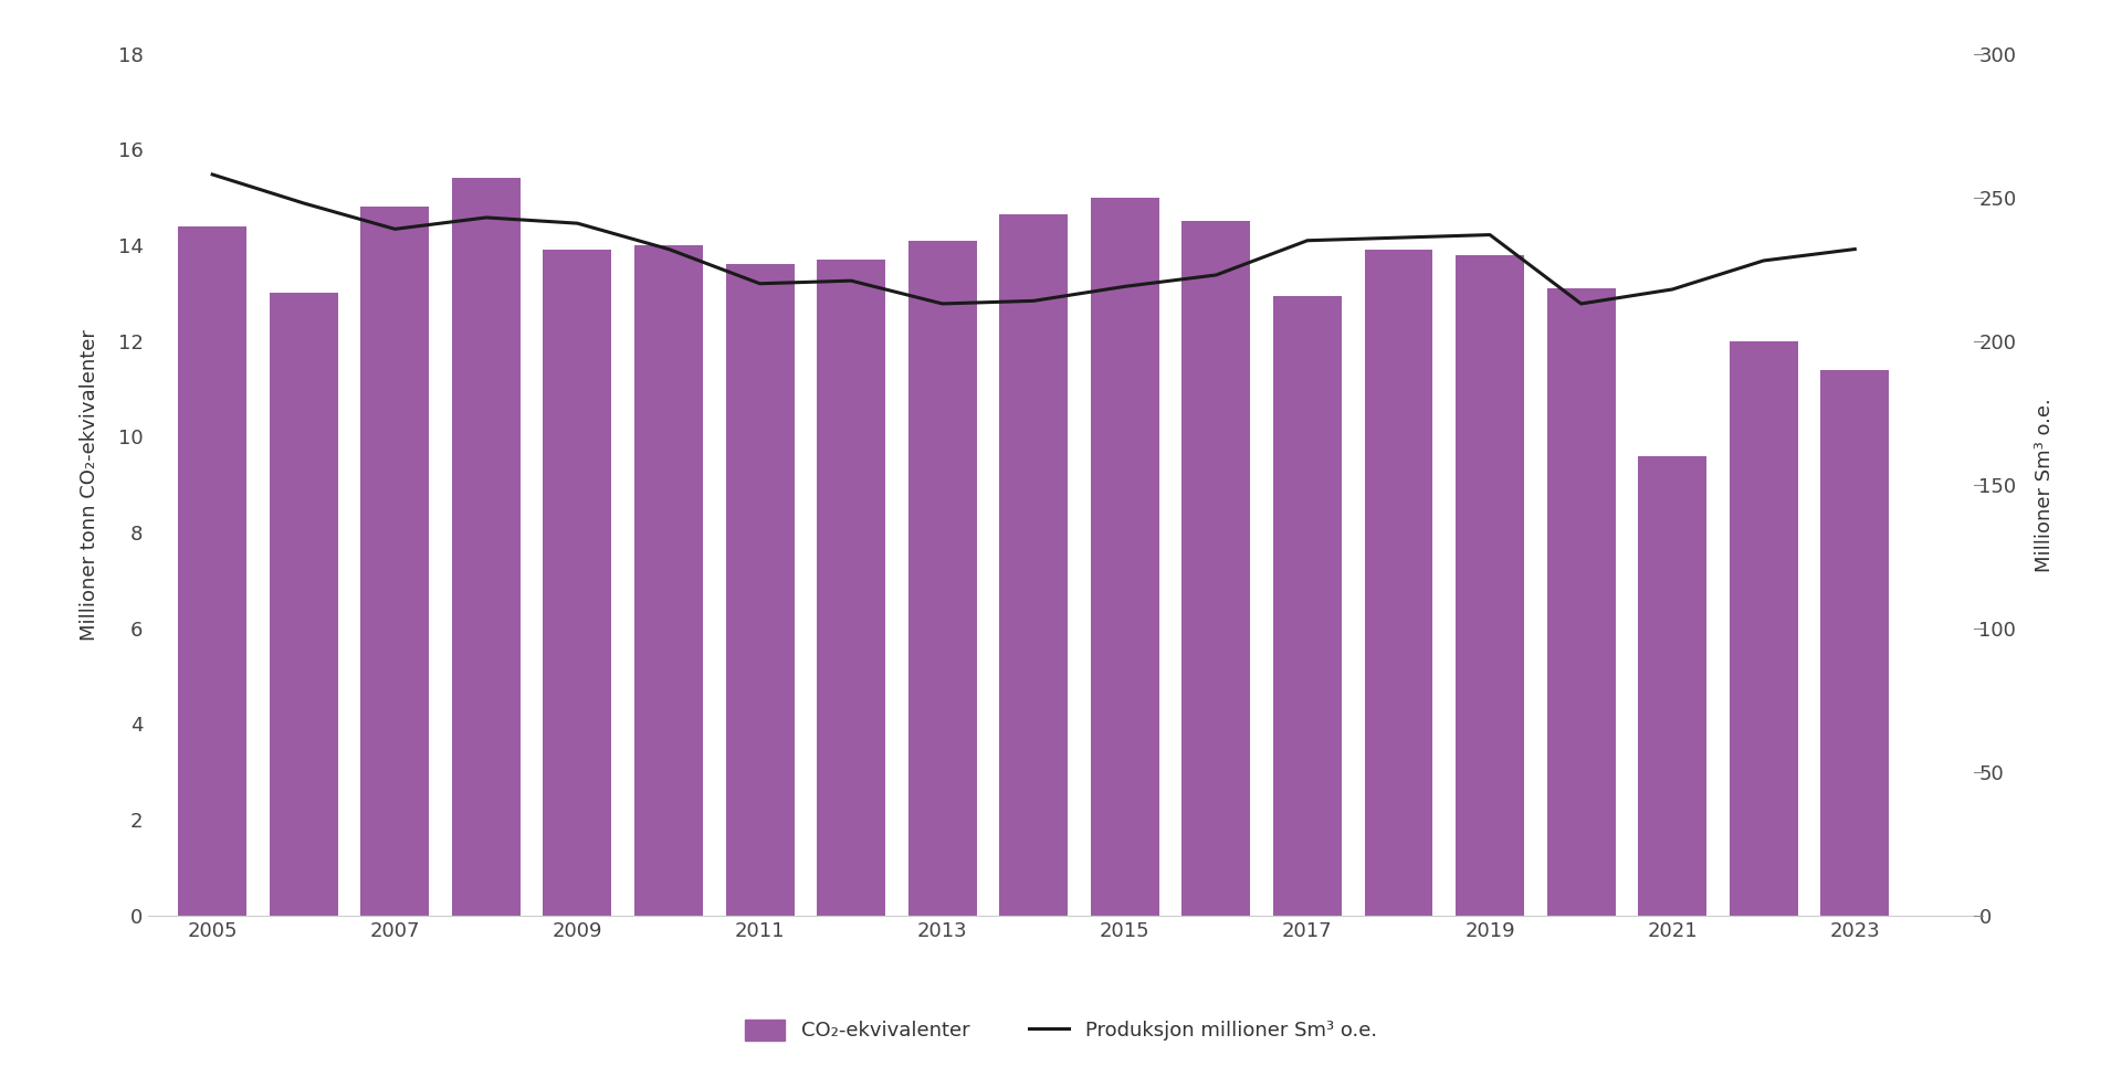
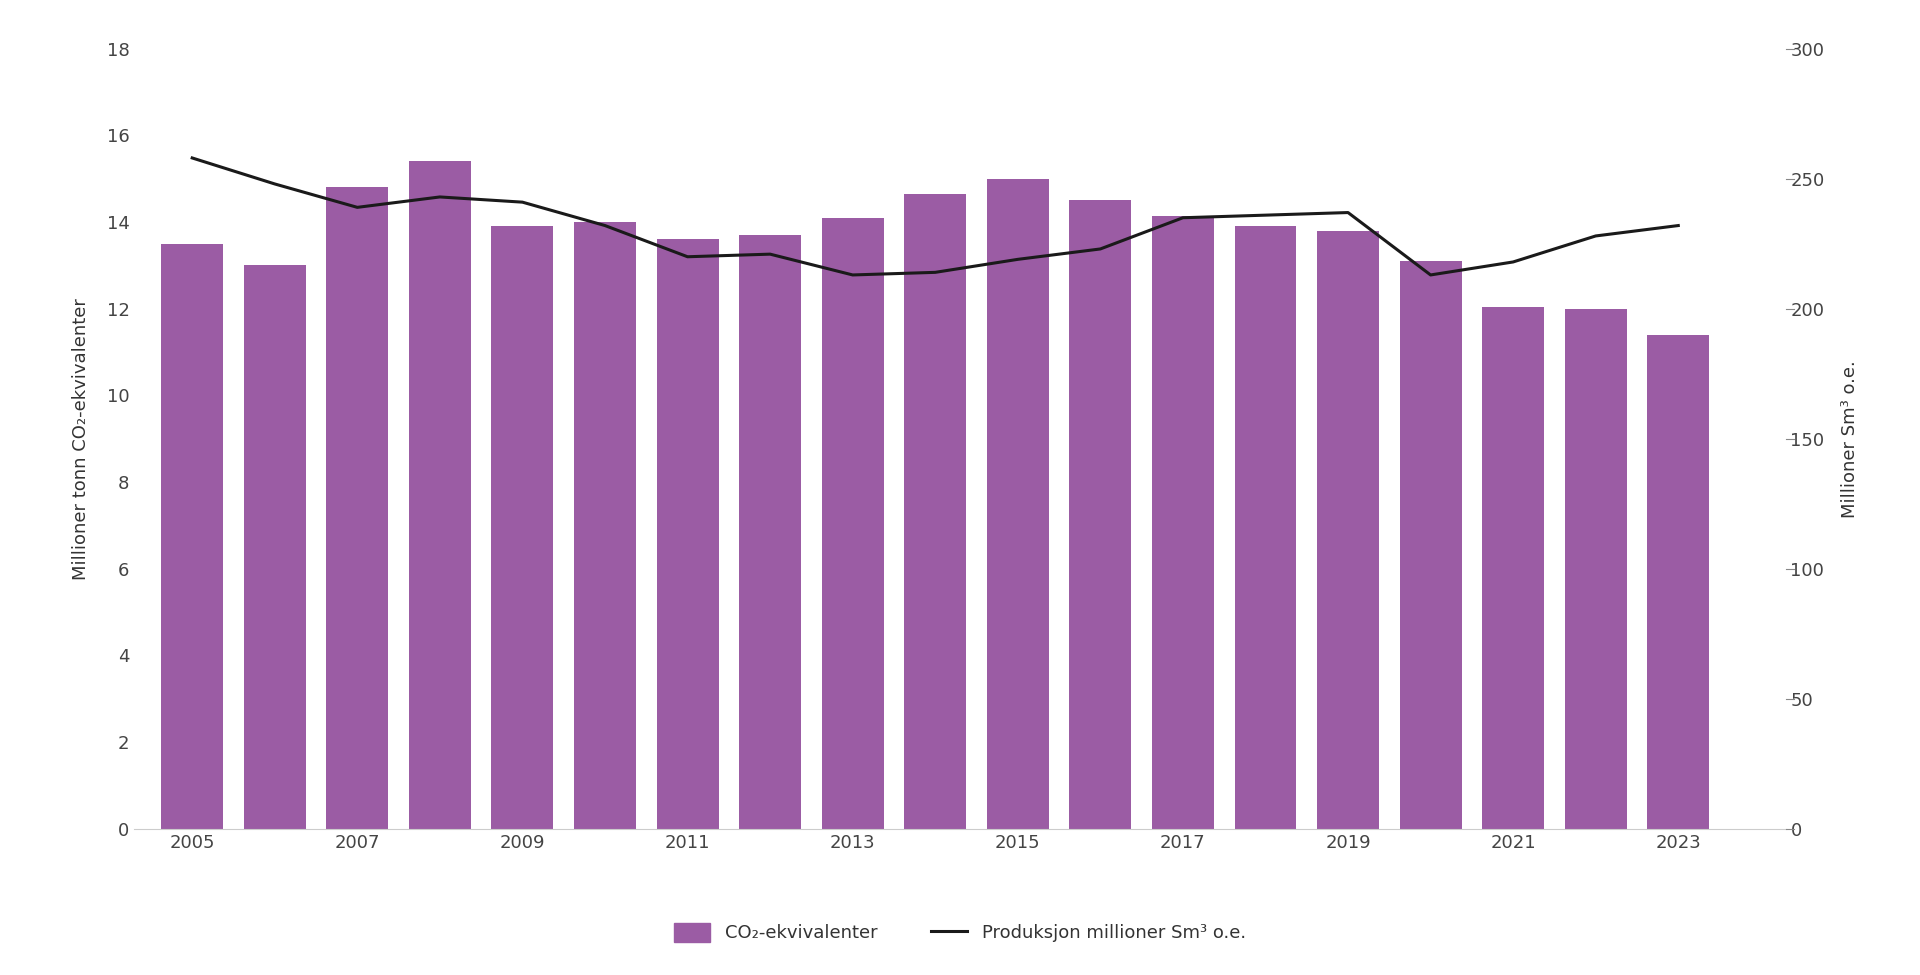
CO₂-ekvivalenter/2005: 14.40 -> 13.50
CO₂-ekvivalenter/2017: 12.95 -> 14.15
CO₂-ekvivalenter/2021: 9.60 -> 12.05
